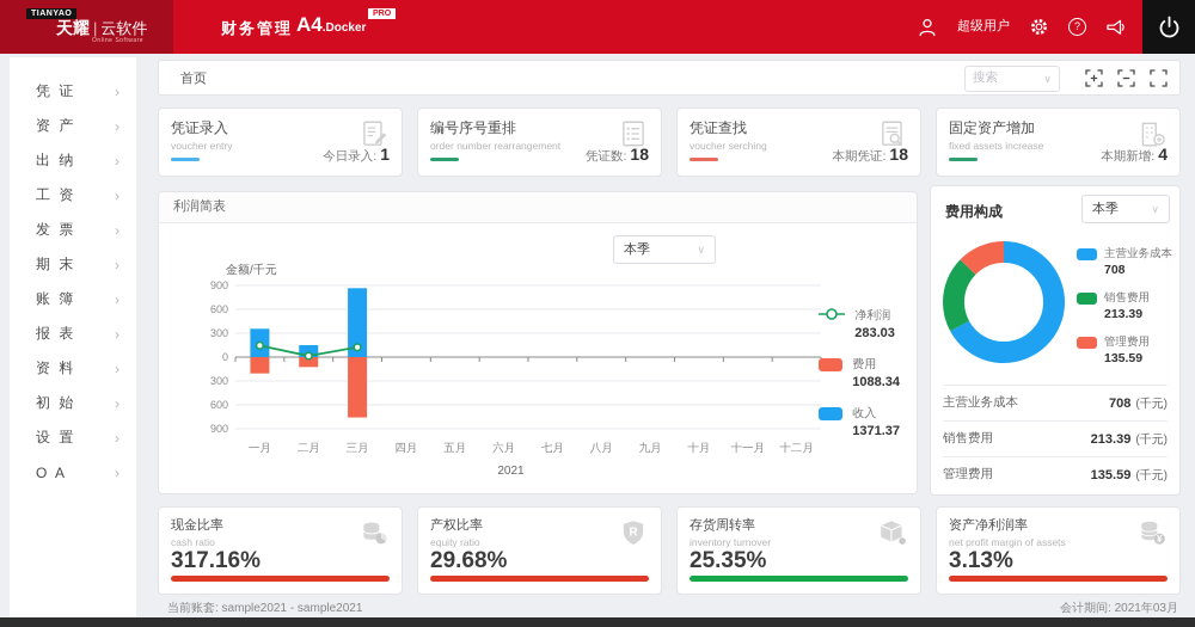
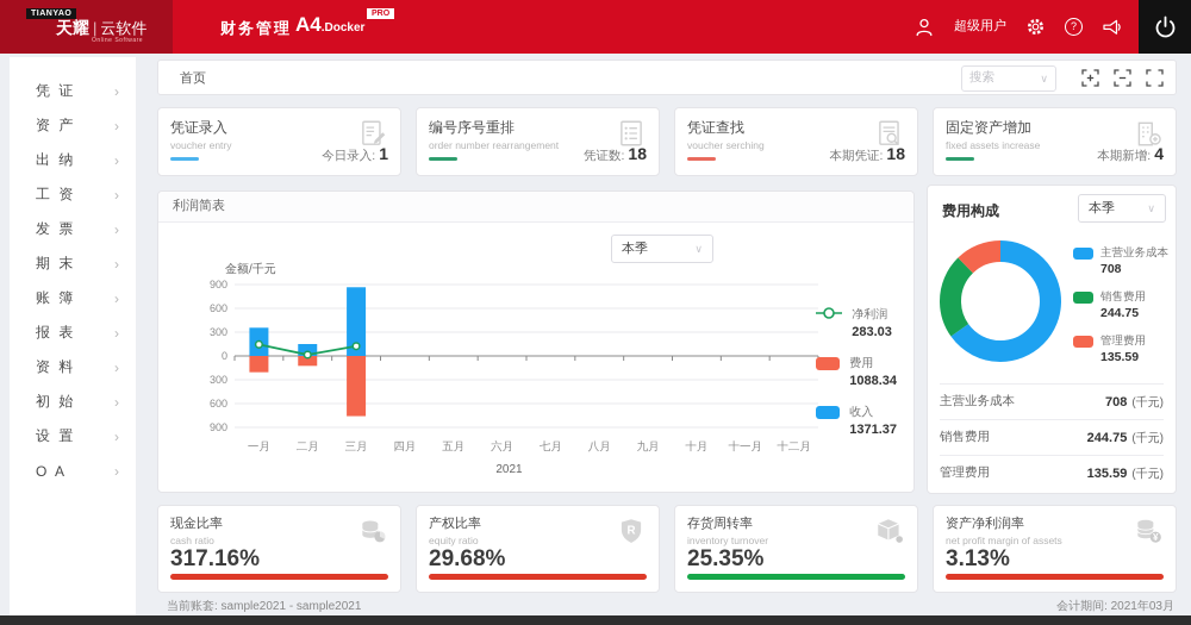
费用构成/销售费用: 213.39 -> 244.75
